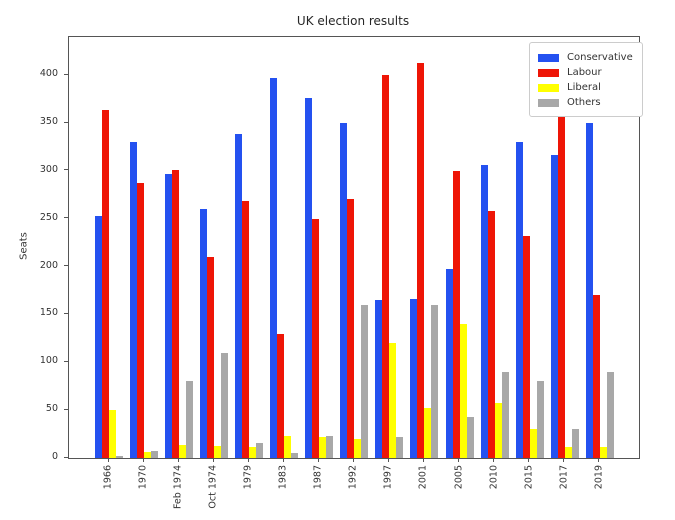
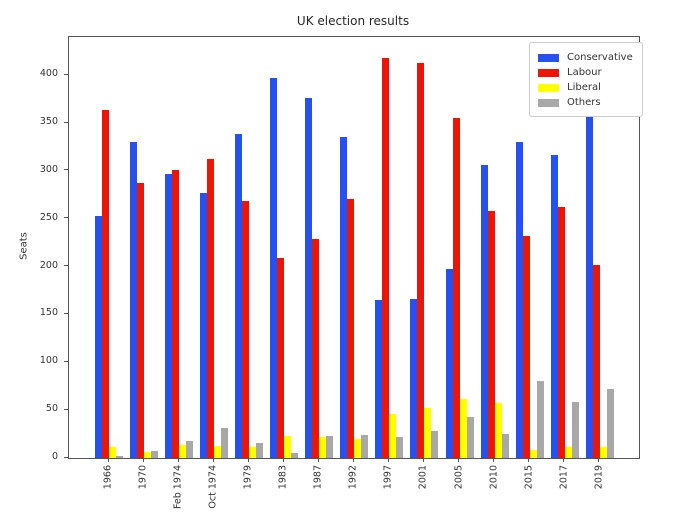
Liberal/1966: 50 -> 10
Others/Feb 1974: 80 -> 20
Conservative/Oct 1974: 260 -> 280
Labour/Oct 1974: 210 -> 310
Others/Oct 1974: 110 -> 30
Labour/1983: 130 -> 210
Labour/1987: 250 -> 230
Conservative/1992: 350 -> 340
Others/1992: 160 -> 20
Labour/1997: 400 -> 420
Liberal/1997: 120 -> 50
Others/2001: 160 -> 30
Labour/2005: 300 -> 360
Liberal/2005: 140 -> 60
Others/2010: 90 -> 20
Liberal/2015: 30 -> 10
Labour/2017: 410 -> 260
Others/2017: 30 -> 60
Conservative/2019: 350 -> 360
Labour/2019: 170 -> 200
Others/2019: 90 -> 70
